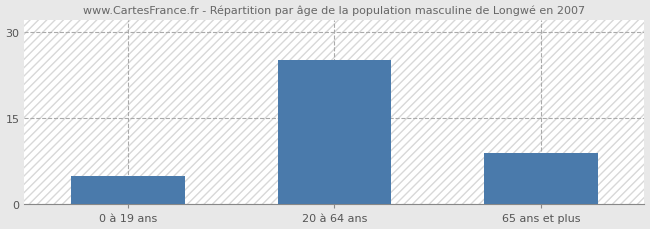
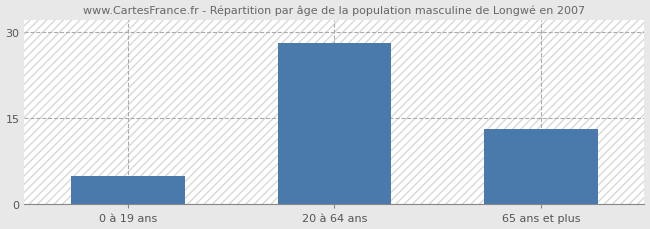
20 à 64 ans: 25 -> 28
65 ans et plus: 9 -> 13
